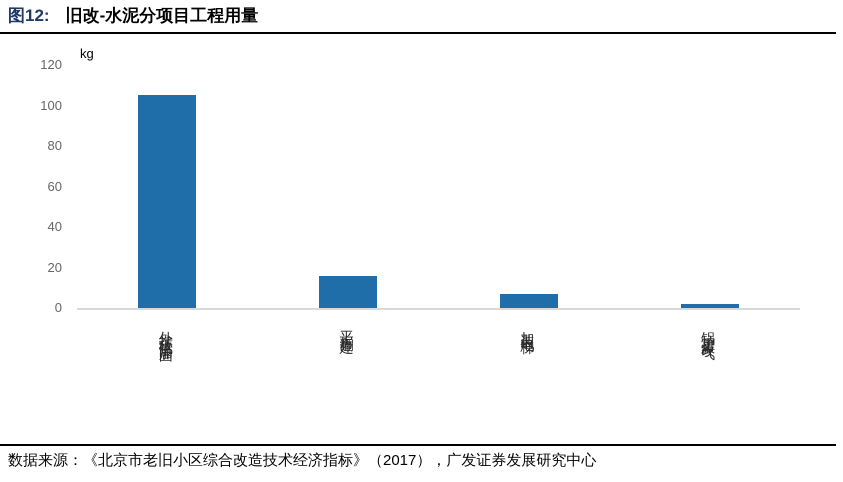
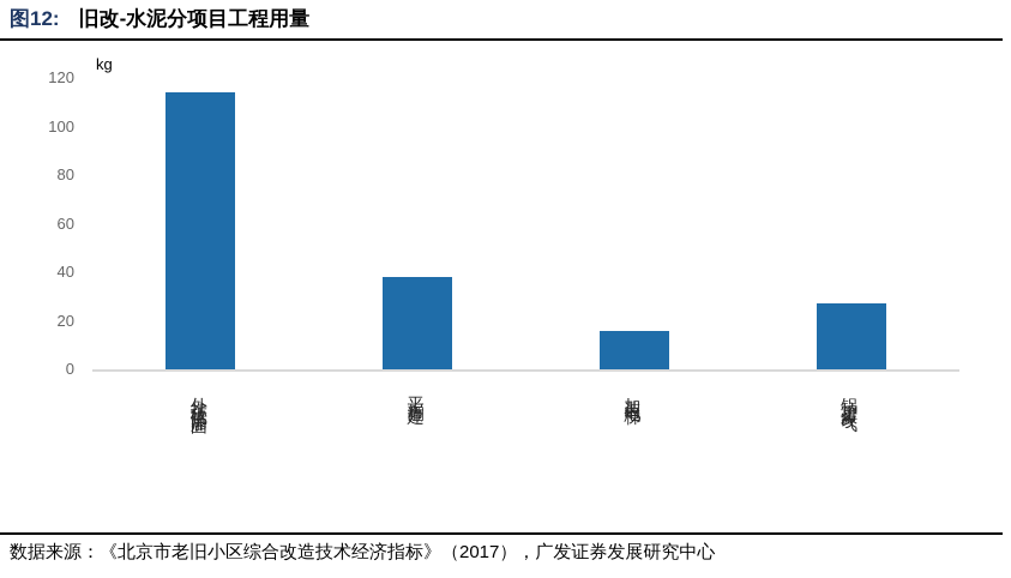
外挂板抗震加固: 105 -> 114
平房翻建: 16 -> 38
加装电梯: 7 -> 16
锅炉房煤改气: 2 -> 27
